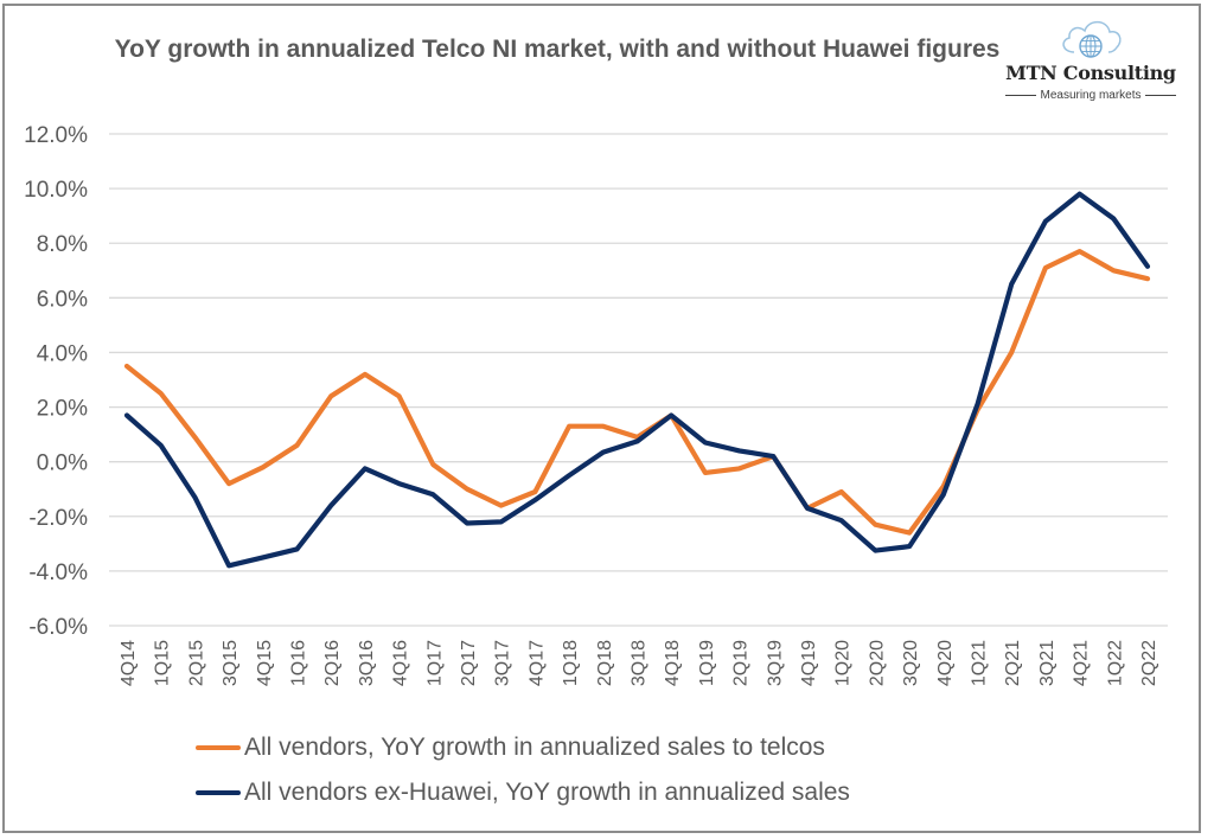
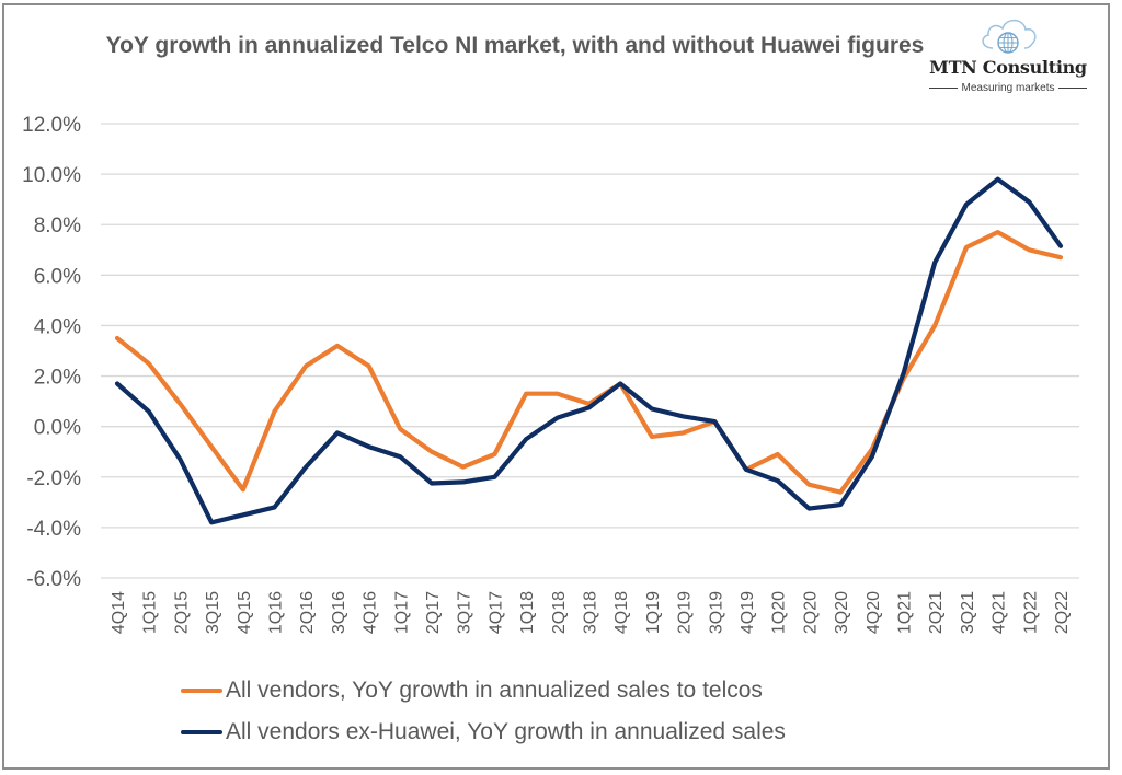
All vendors, YoY growth in annualized sales to telcos/4Q15: -0.2% -> -2.5%
All vendors ex-Huawei, YoY growth in annualized sales/4Q17: -1.4% -> -2.0%
